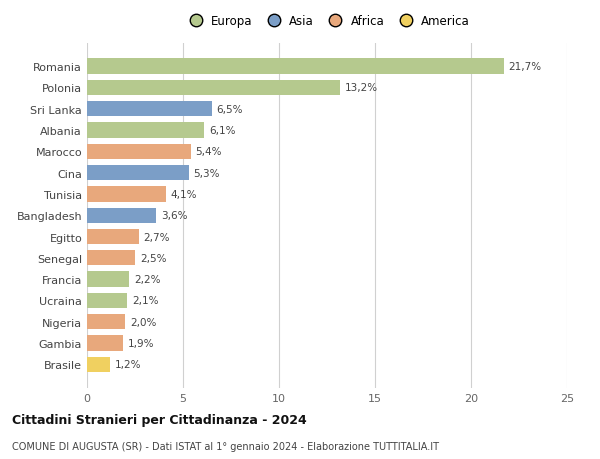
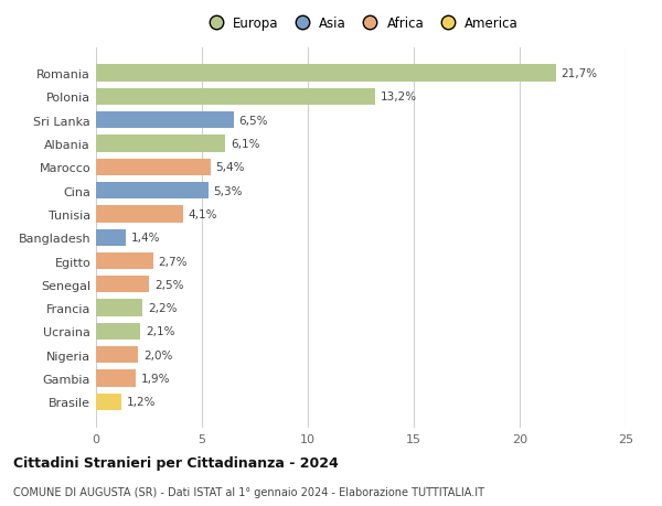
Bangladesh: 3,6% -> 1,4%
